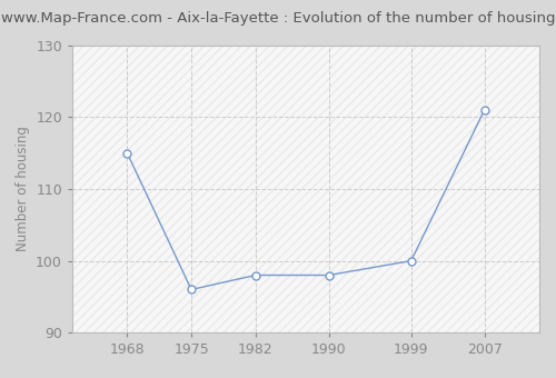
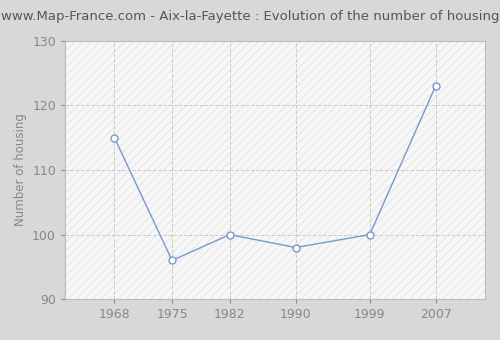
1982: 98 -> 100
2007: 121 -> 123
